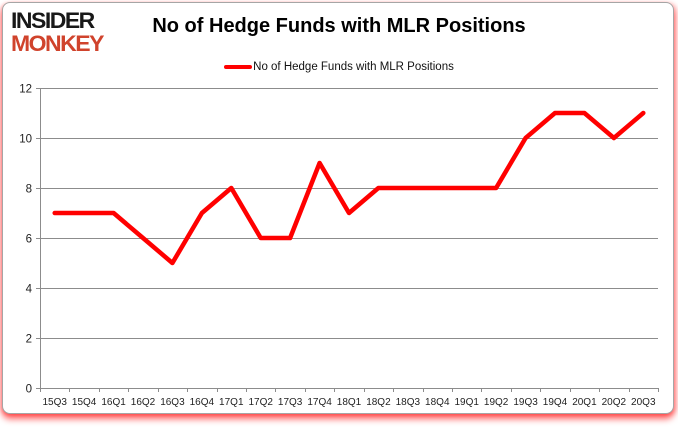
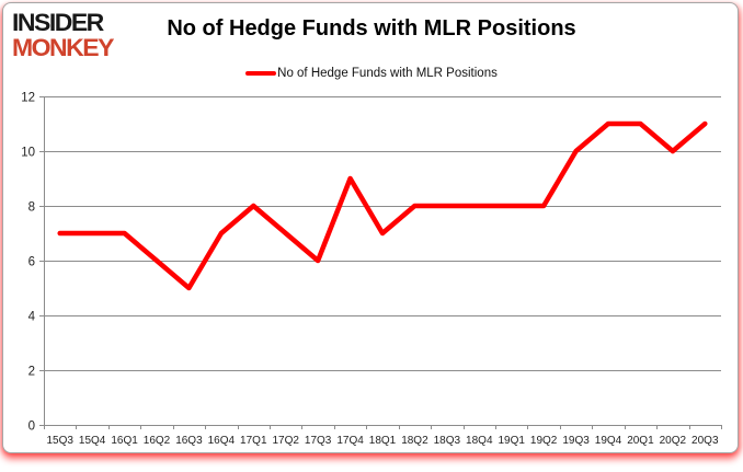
17Q2: 6 -> 7
